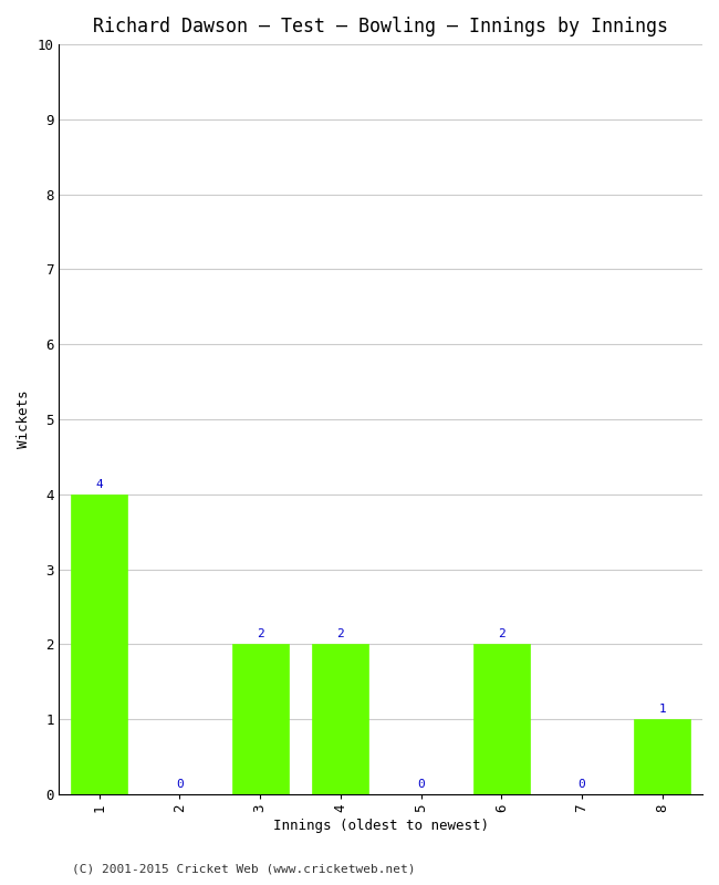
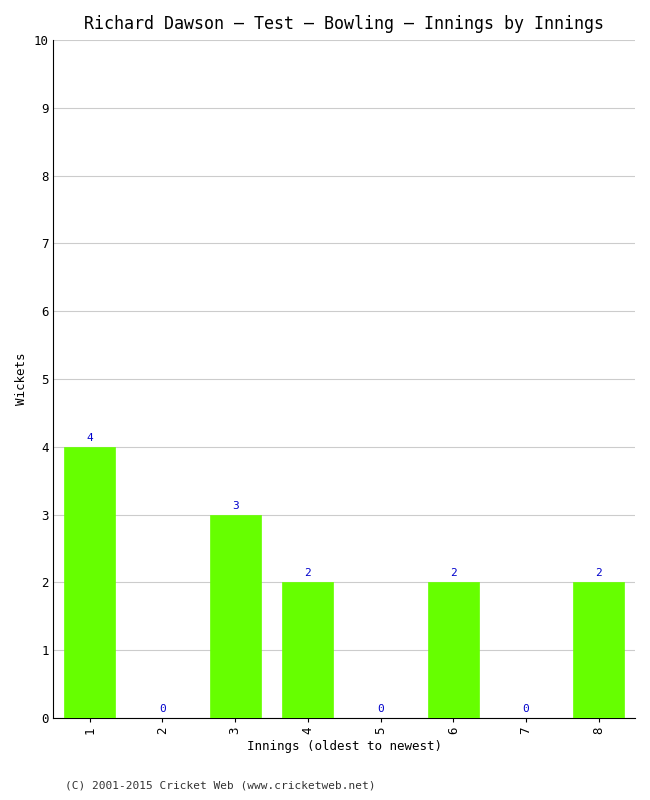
3: 2 -> 3
8: 1 -> 2
